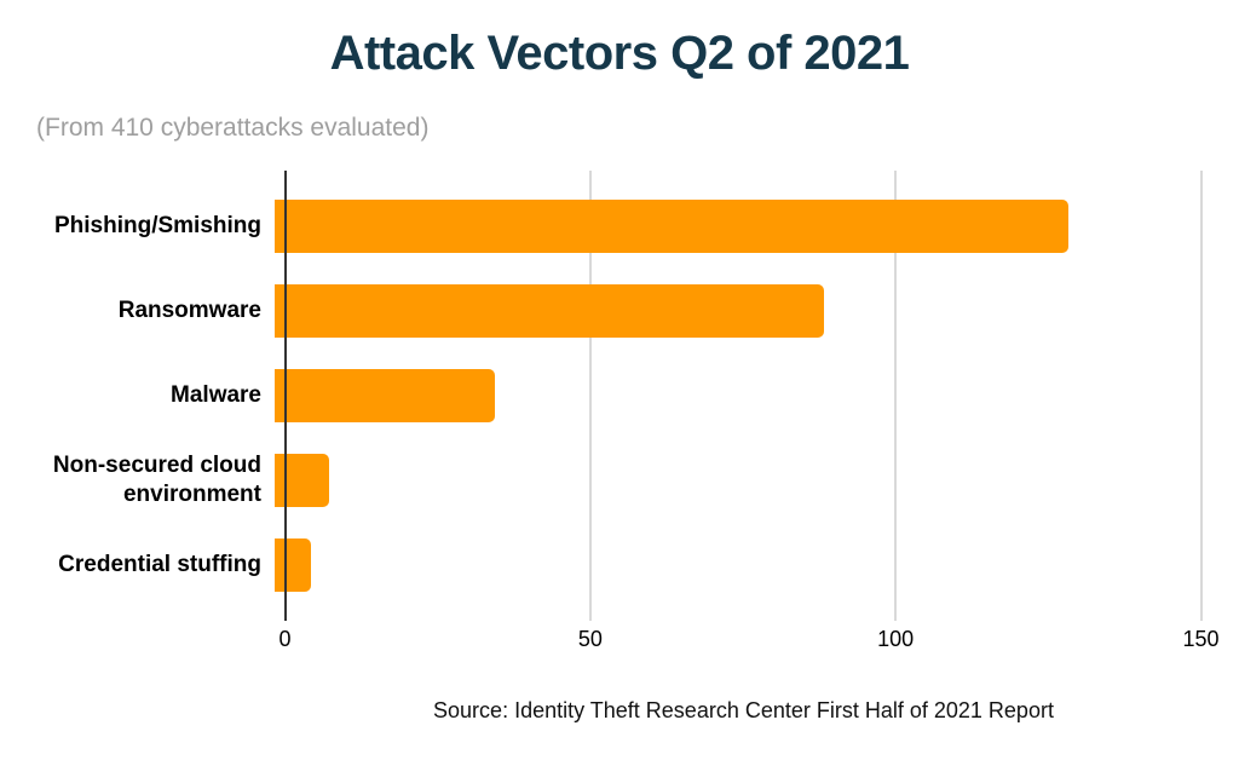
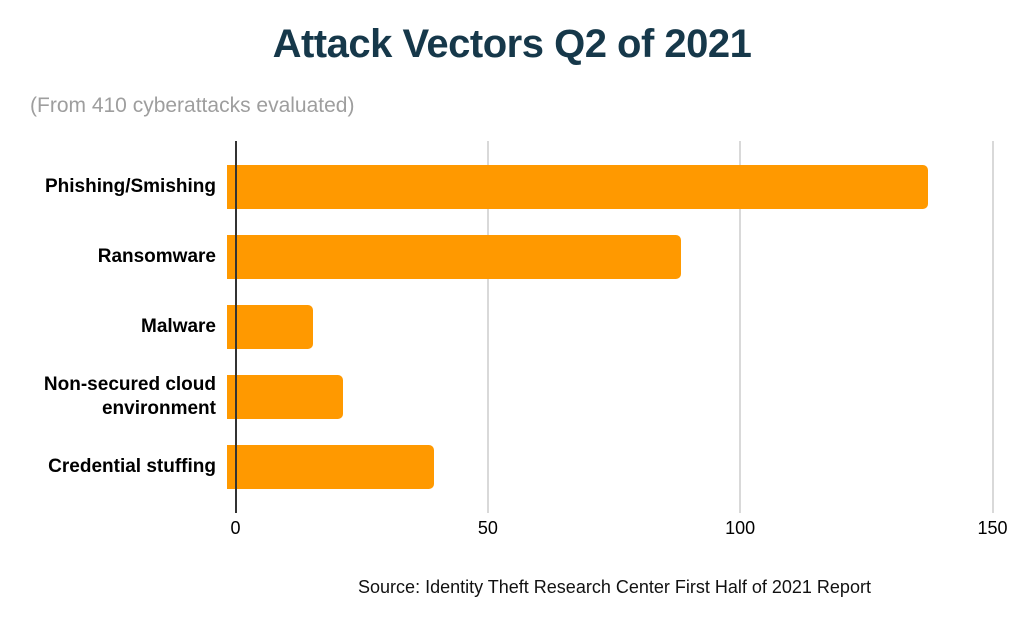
Phishing/Smishing: 130 -> 139
Malware: 36 -> 17
Non-secured cloud environment: 9 -> 23
Credential stuffing: 6 -> 41
